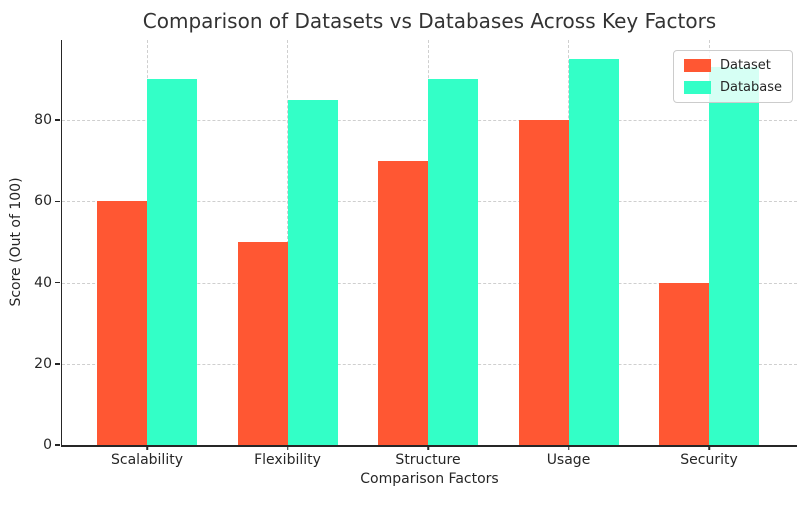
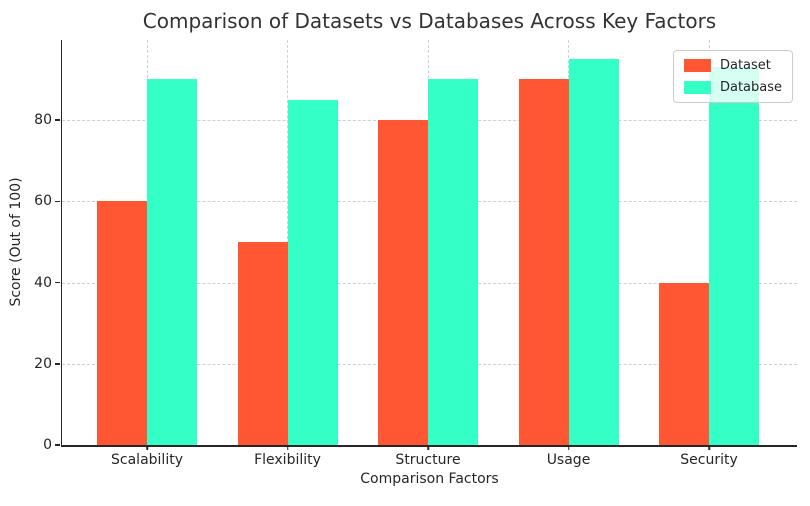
Dataset/Structure: 70 -> 80
Dataset/Usage: 80 -> 90
